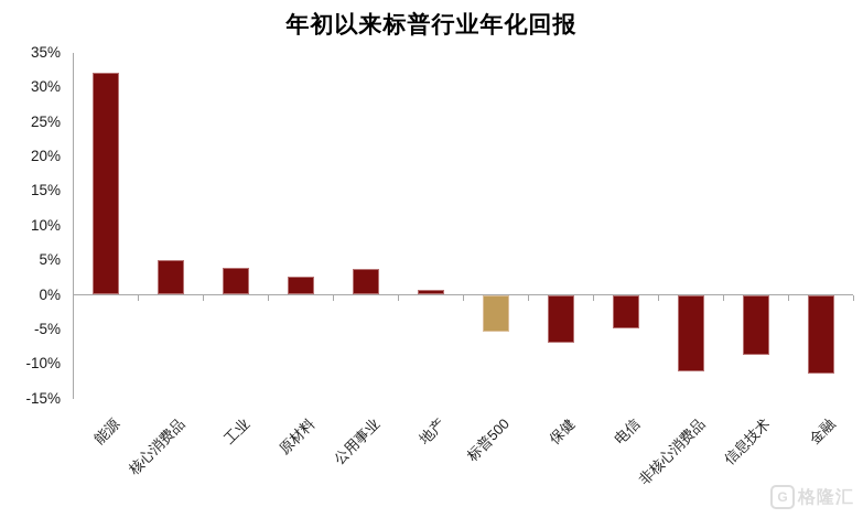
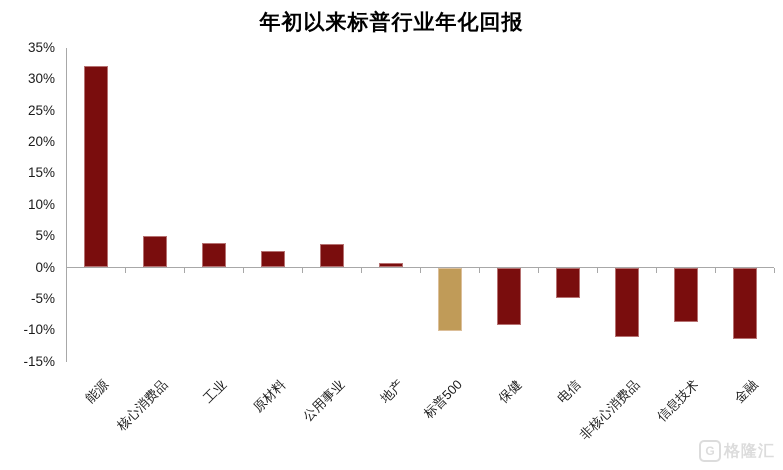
标普500: -5% -> -10%
保健: -7% -> -9%
